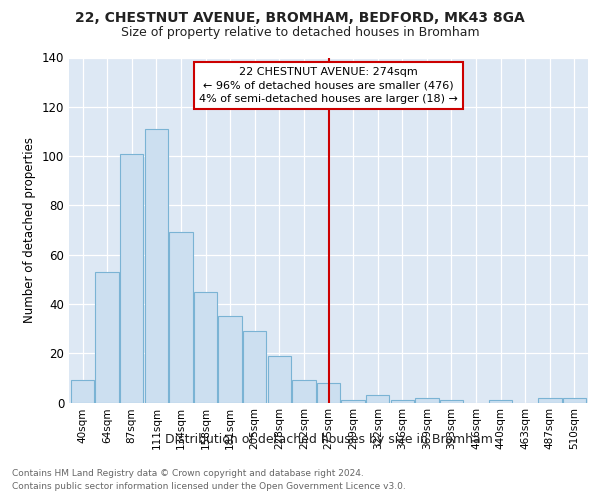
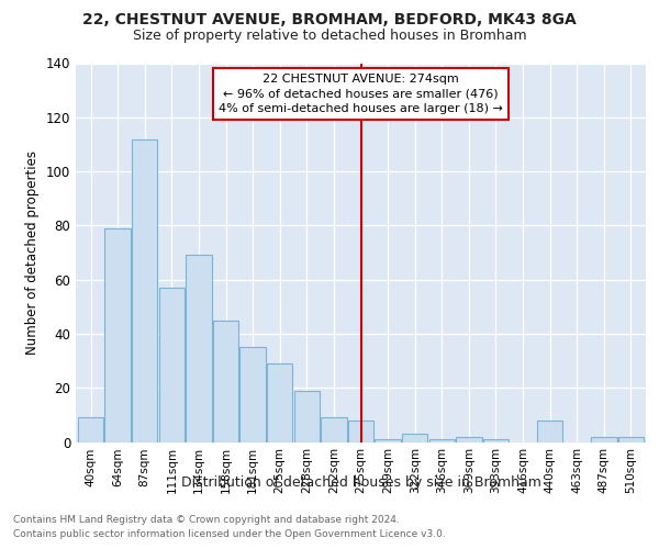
64sqm: 53 -> 79
87sqm: 101 -> 112
111sqm: 111 -> 57
440sqm: 1 -> 8
